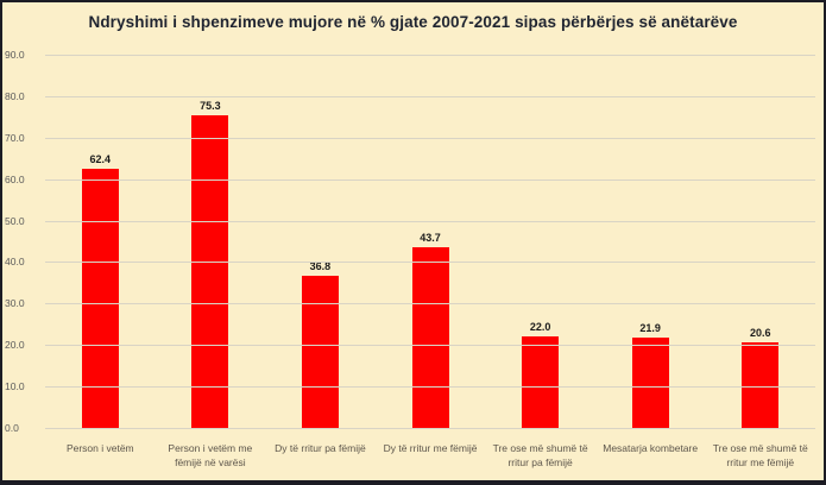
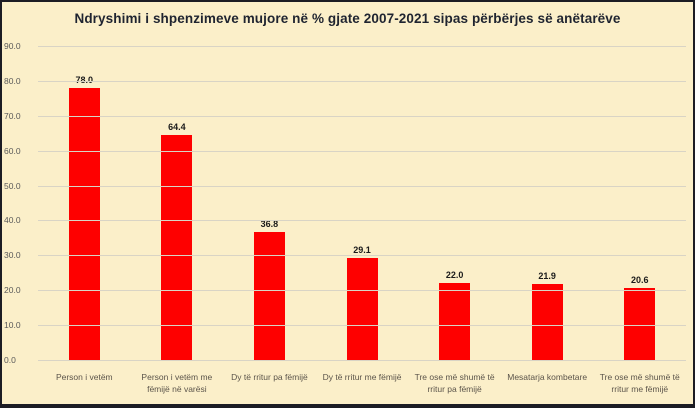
Person i vetëm: 62.4 -> 78.0
Person i vetëm me fëmijë në varësi: 75.3 -> 64.4
Dy të rritur me fëmijë: 43.7 -> 29.1
